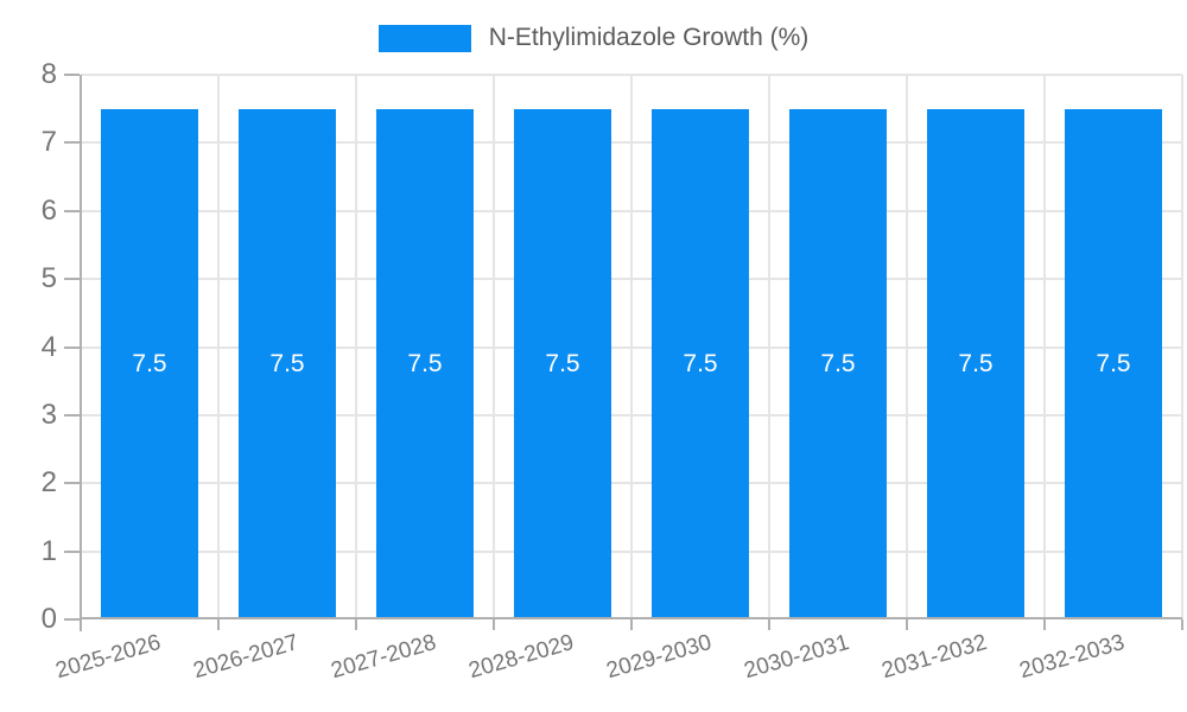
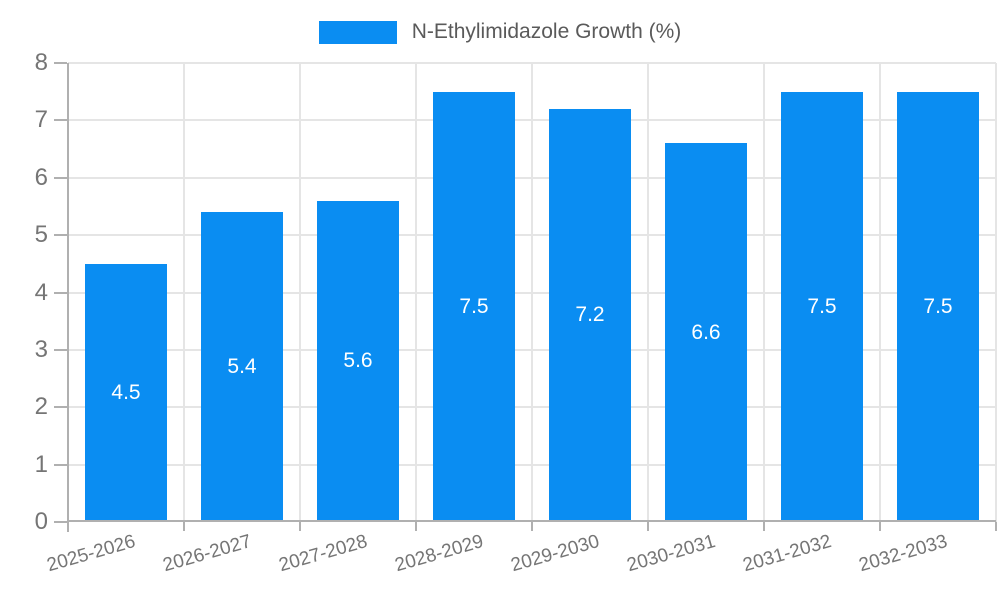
2025-2026: 7.5 -> 4.5
2026-2027: 7.5 -> 5.4
2027-2028: 7.5 -> 5.6
2029-2030: 7.5 -> 7.2
2030-2031: 7.5 -> 6.6
